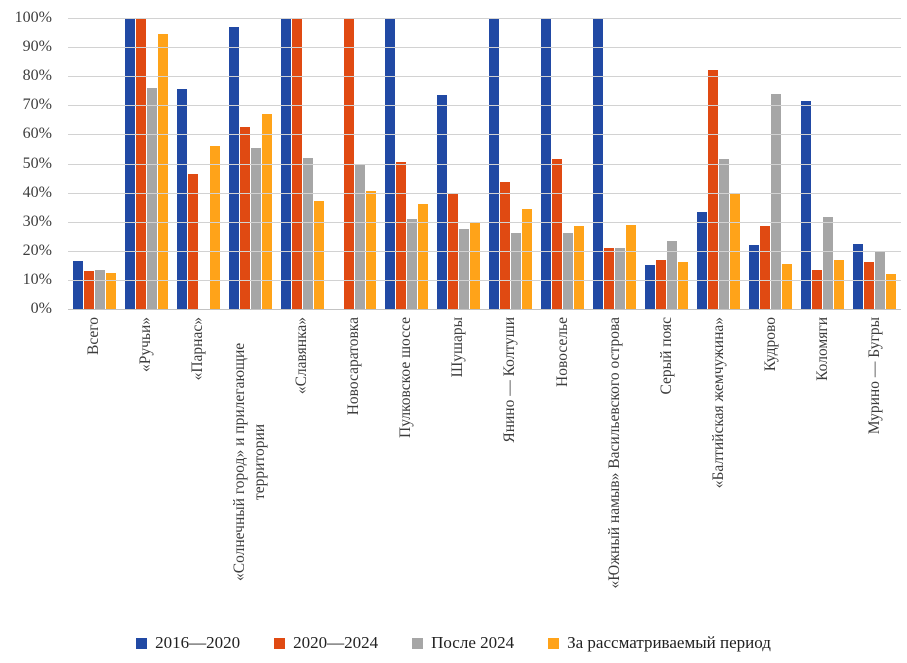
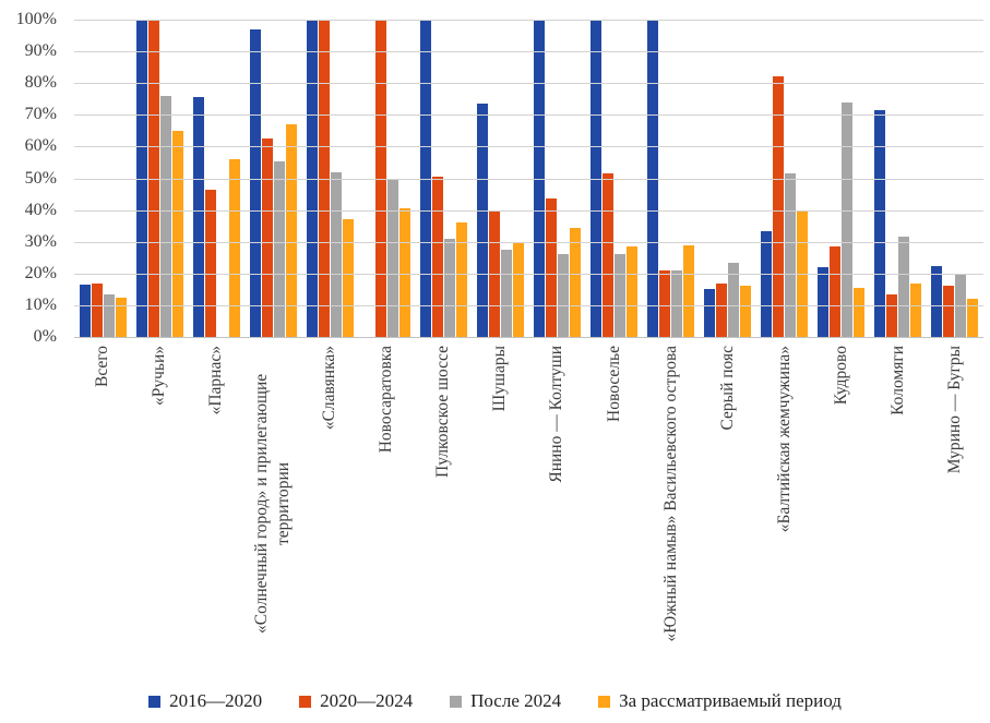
2020—2024/Всего: 13% -> 17%
За рассматриваемый период/«Ручьи»: 94% -> 65%
